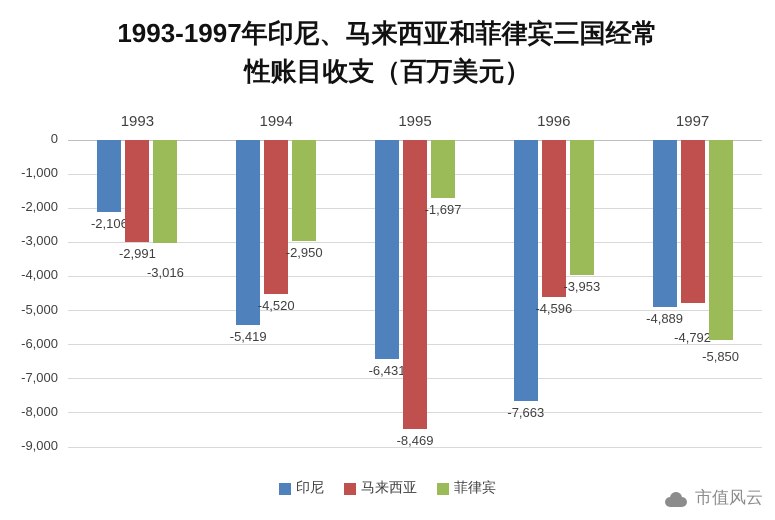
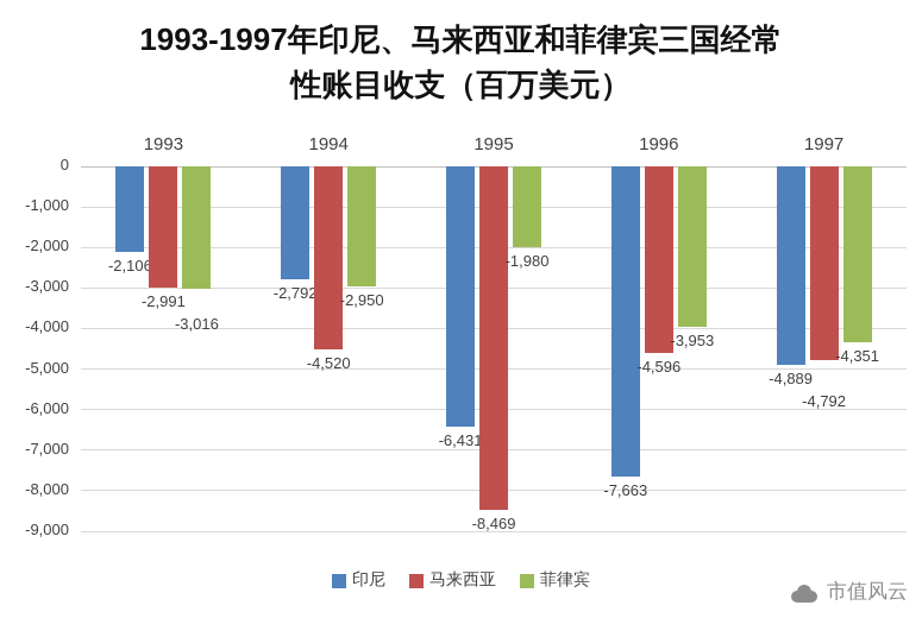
印尼/1994: -5,419 -> -2,792
菲律宾/1995: -1,697 -> -1,980
菲律宾/1997: -5,850 -> -4,351
